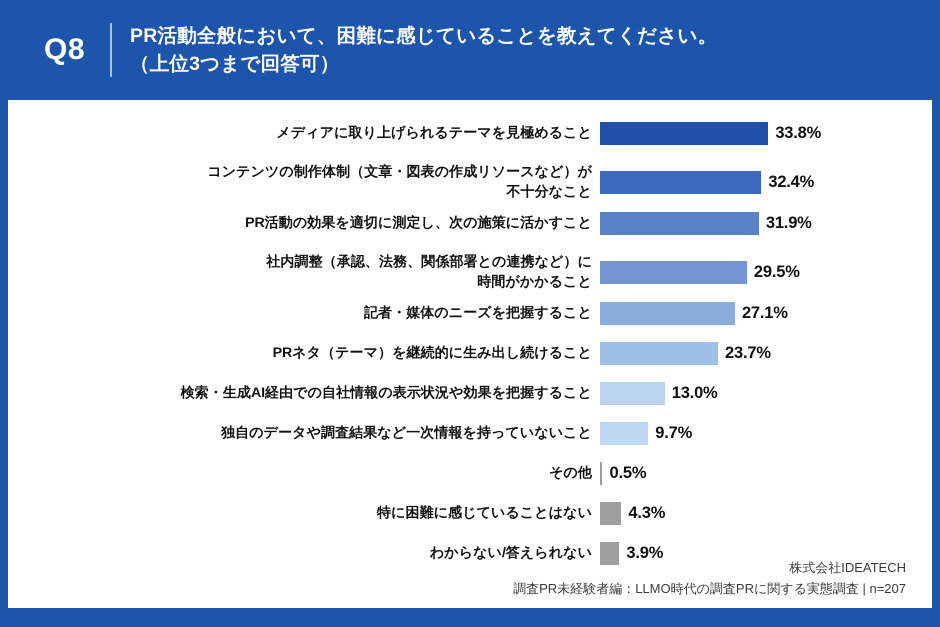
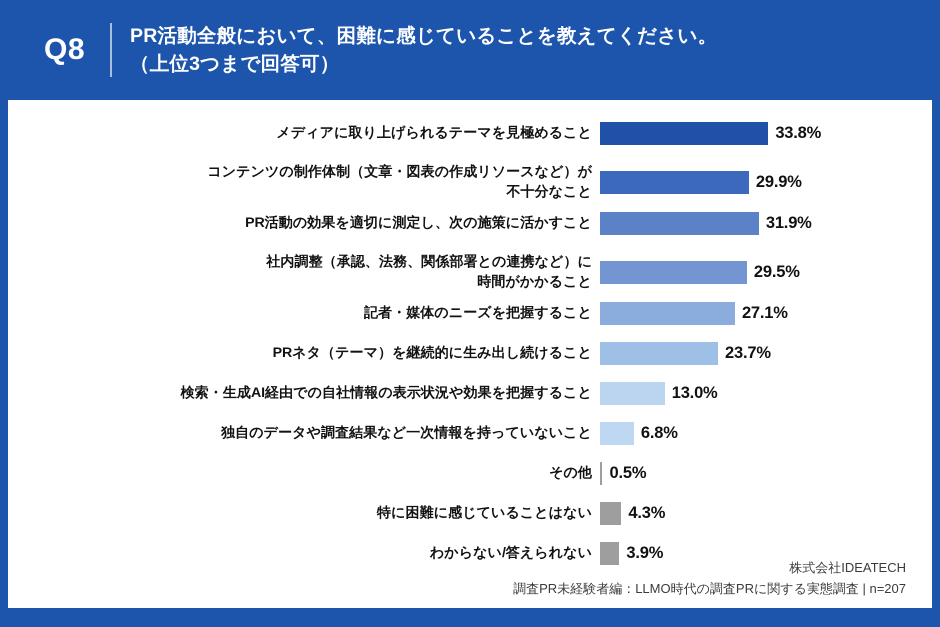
コンテンツの制作体制（文章・図表の作成リソースなど）が 不十分なこと: 32.4% -> 29.9%
独自のデータや調査結果など一次情報を持っていないこと: 9.7% -> 6.8%
